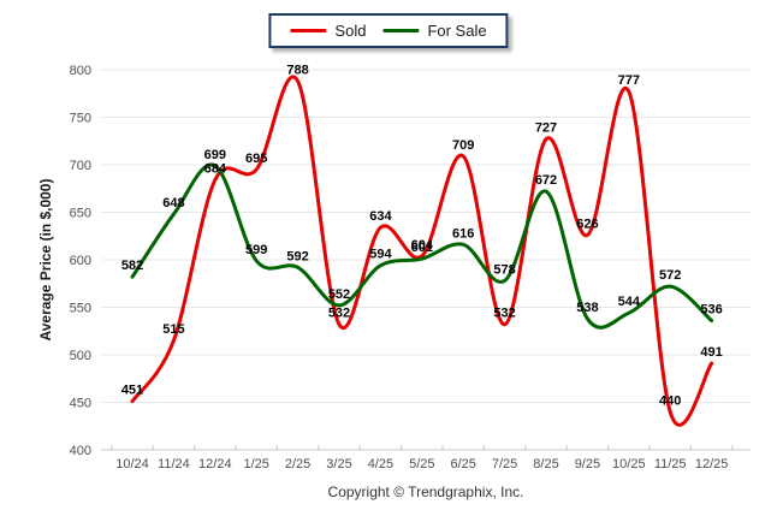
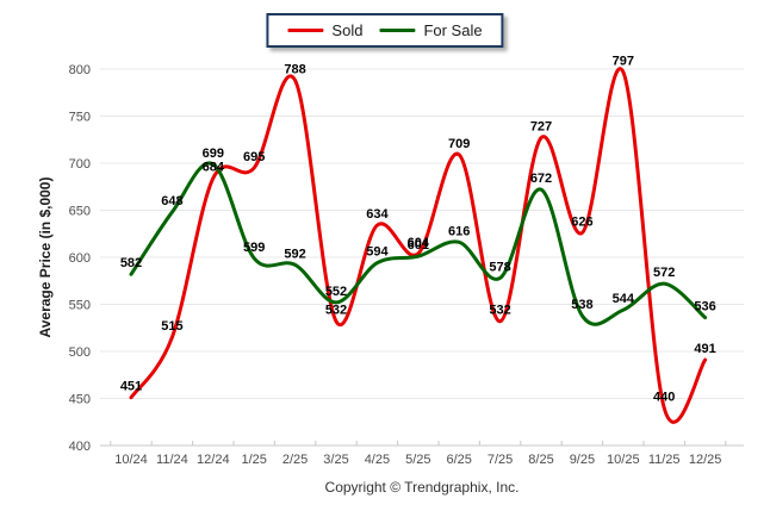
Sold/10/25: 777 -> 797
